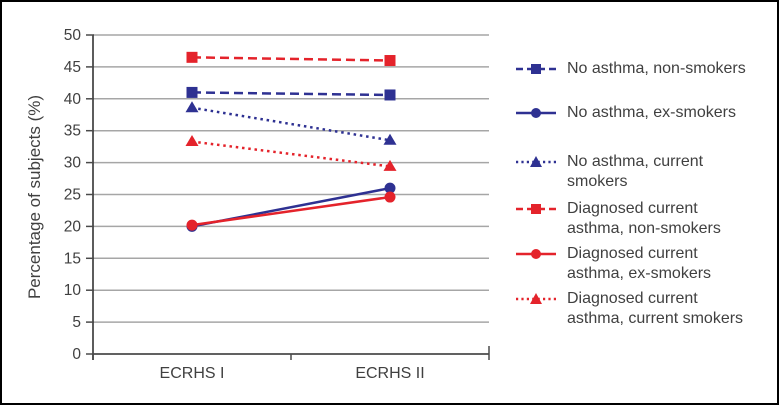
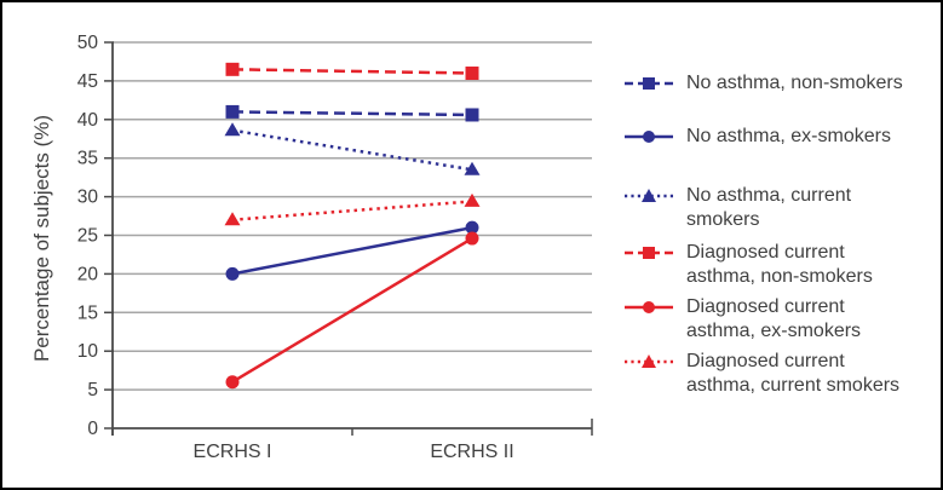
Diagnosed current asthma, ex-smokers/ECRHS I: 20 -> 6
Diagnosed current asthma, current smokers/ECRHS I: 33 -> 27
